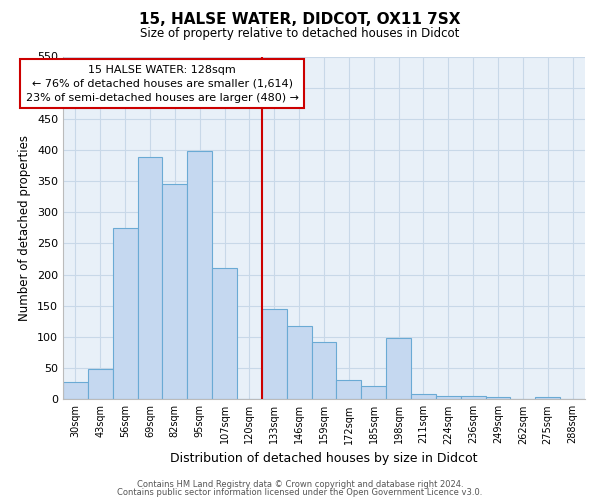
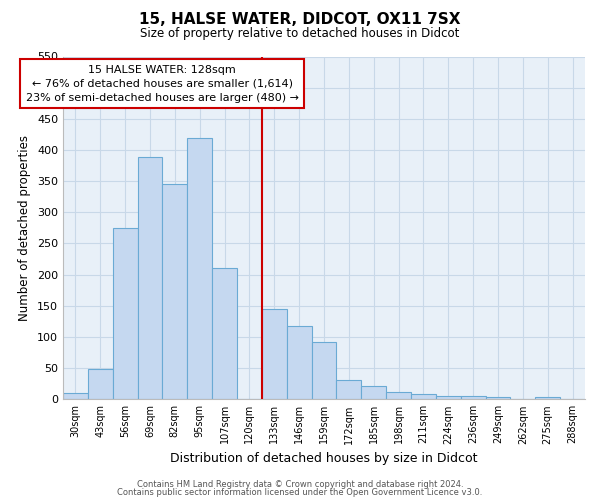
30sqm: 28 -> 10
95sqm: 398 -> 420
198sqm: 98 -> 12
